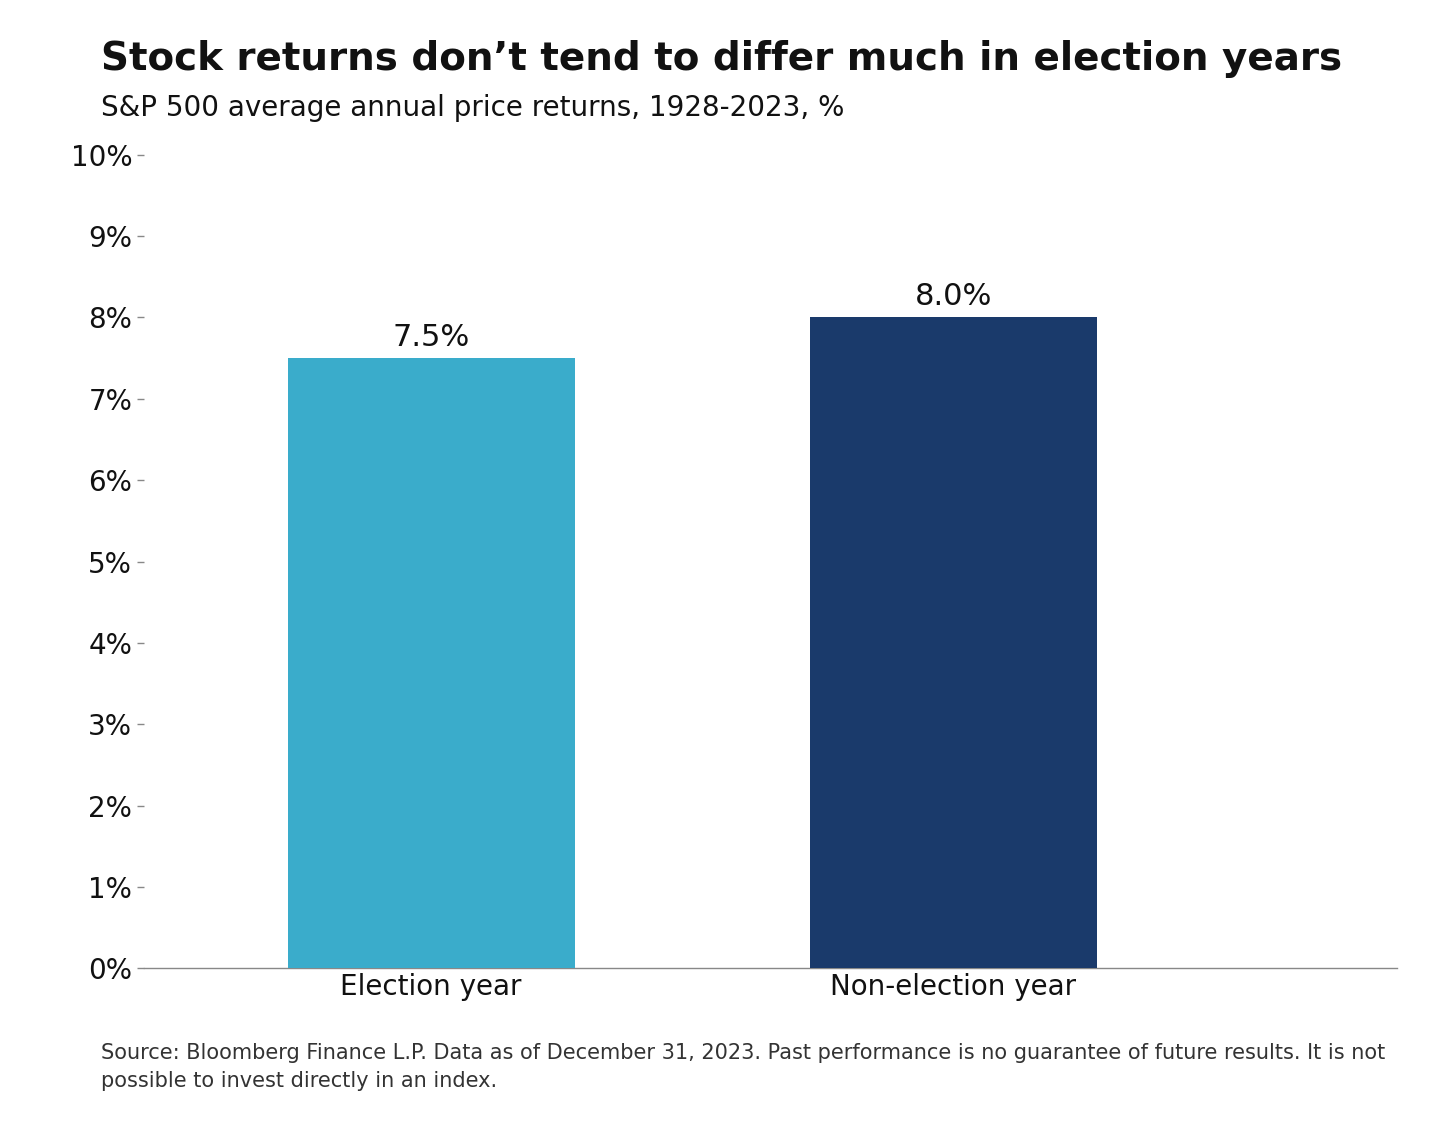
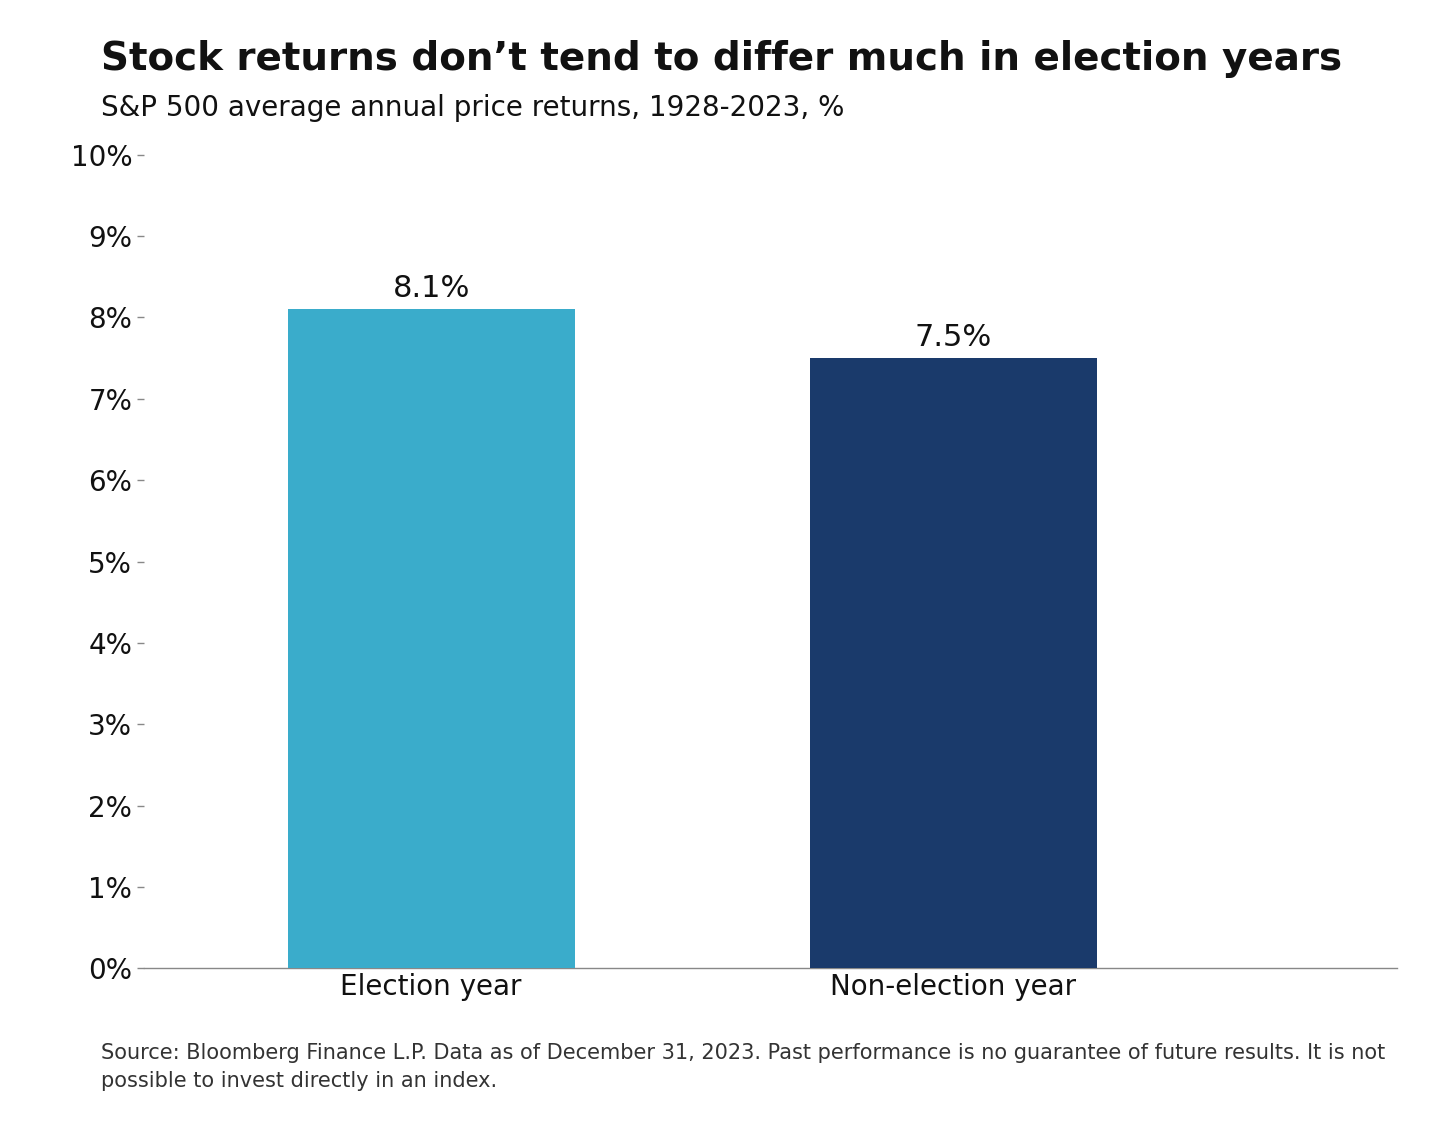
Election year: 7.5% -> 8.1%
Non-election year: 8.0% -> 7.5%
